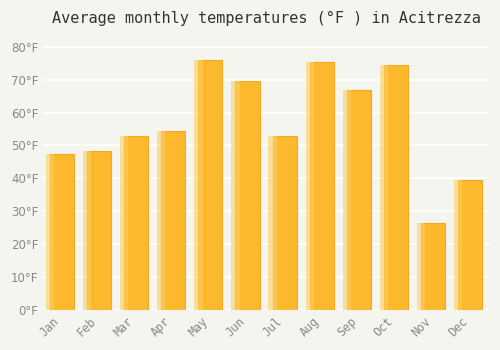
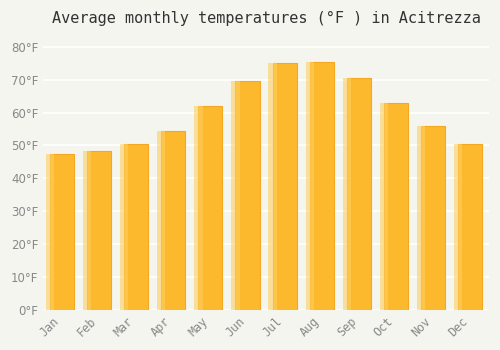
Mar: 53.0°F -> 50.5°F
May: 76.0°F -> 62.0°F
Jul: 53.0°F -> 75.0°F
Sep: 67.0°F -> 70.5°F
Oct: 74.5°F -> 63.0°F
Nov: 26.5°F -> 56.0°F
Dec: 39.5°F -> 50.5°F
